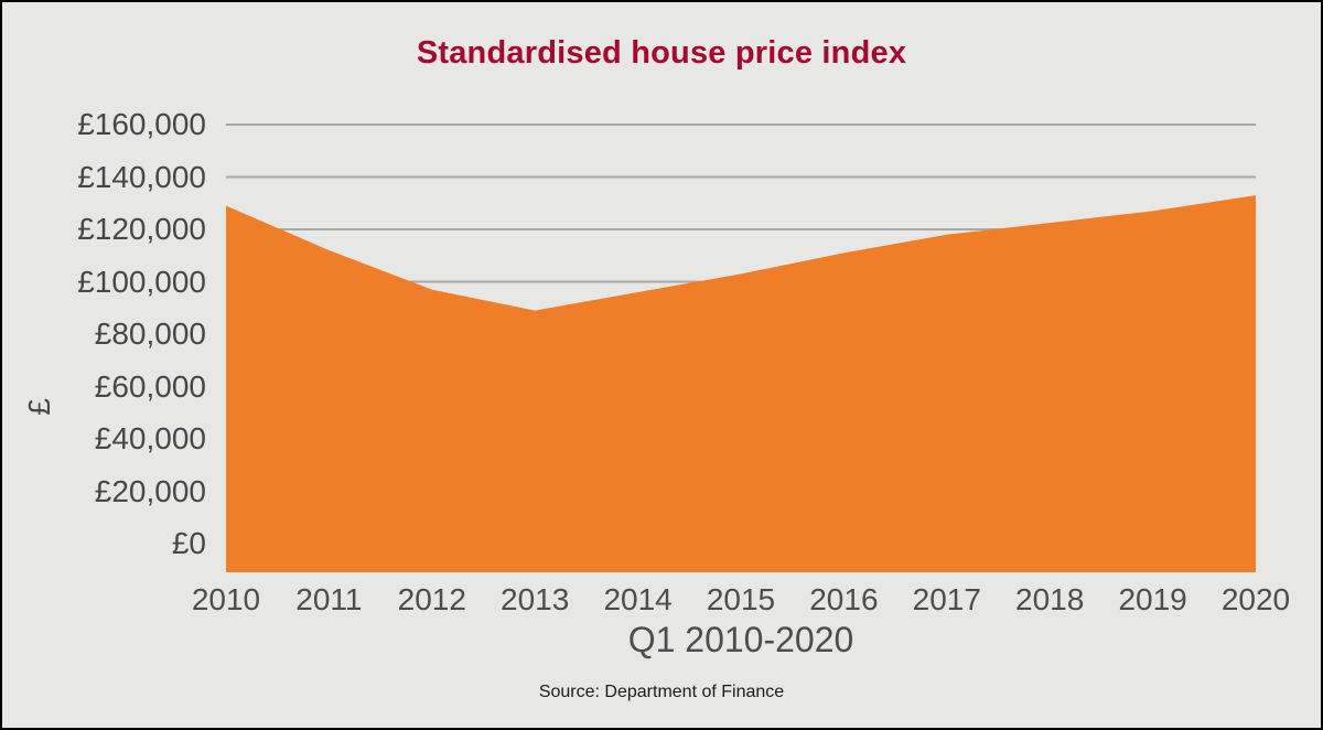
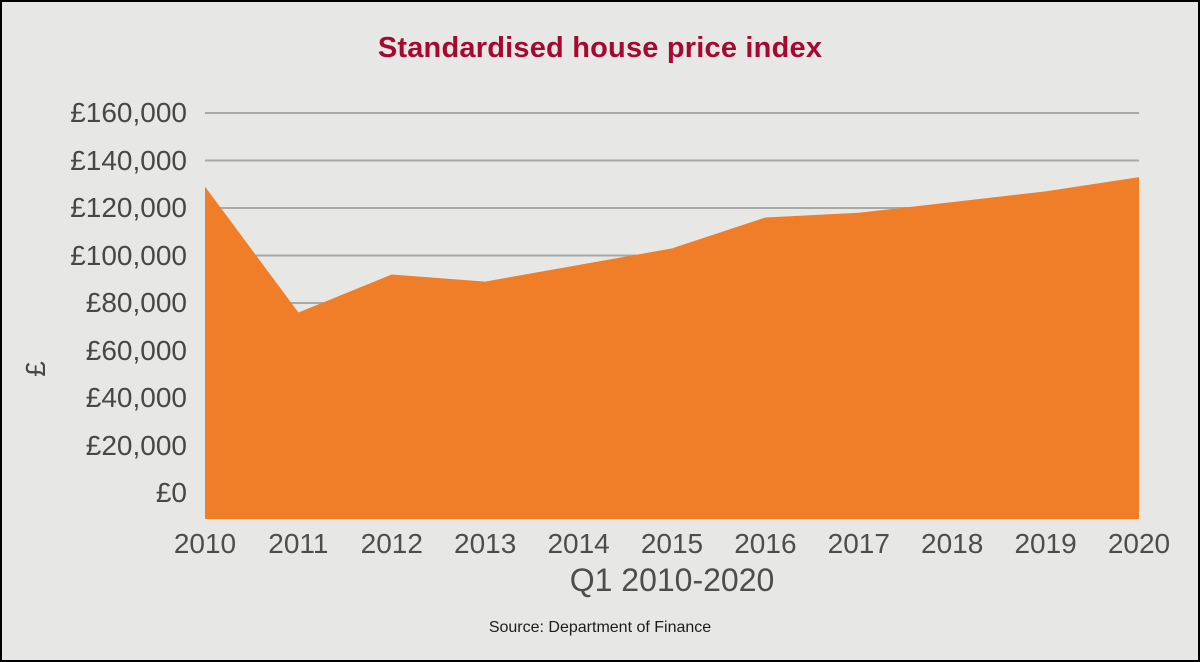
2011: £112000 -> £76000
2012: £97000 -> £92000
2016: £111000 -> £116000
